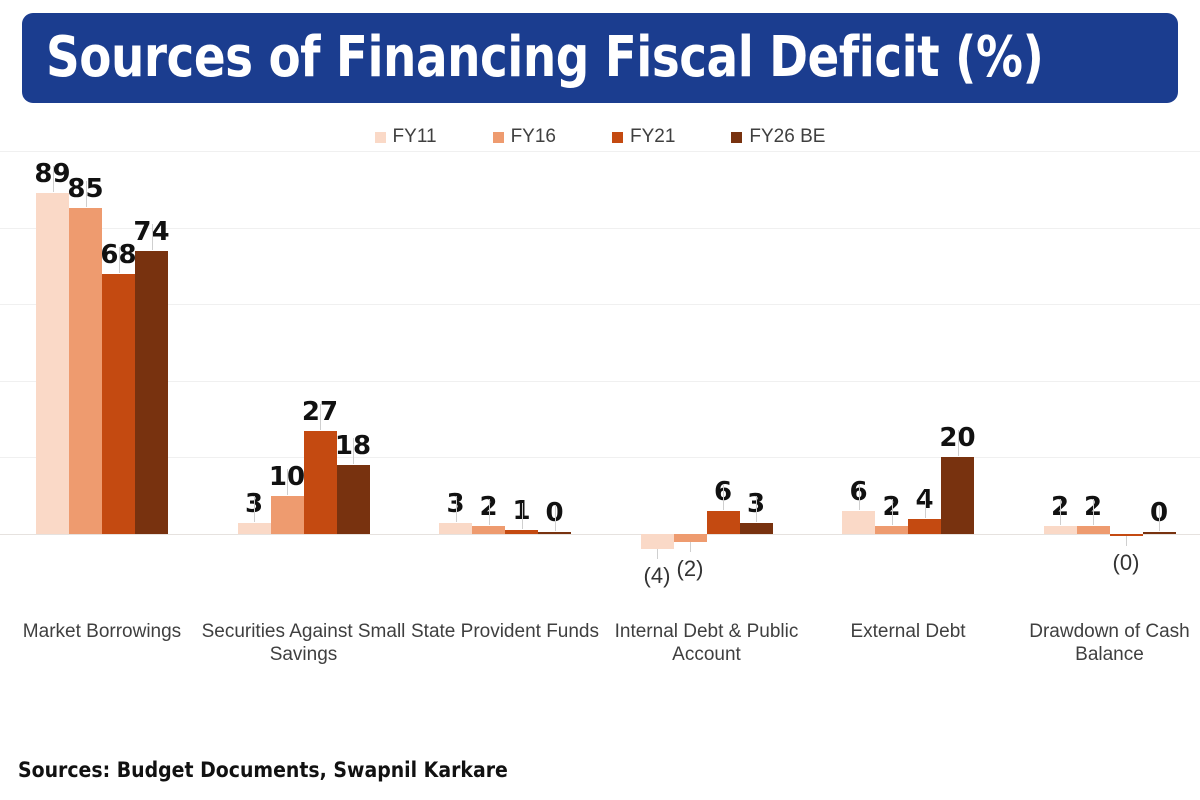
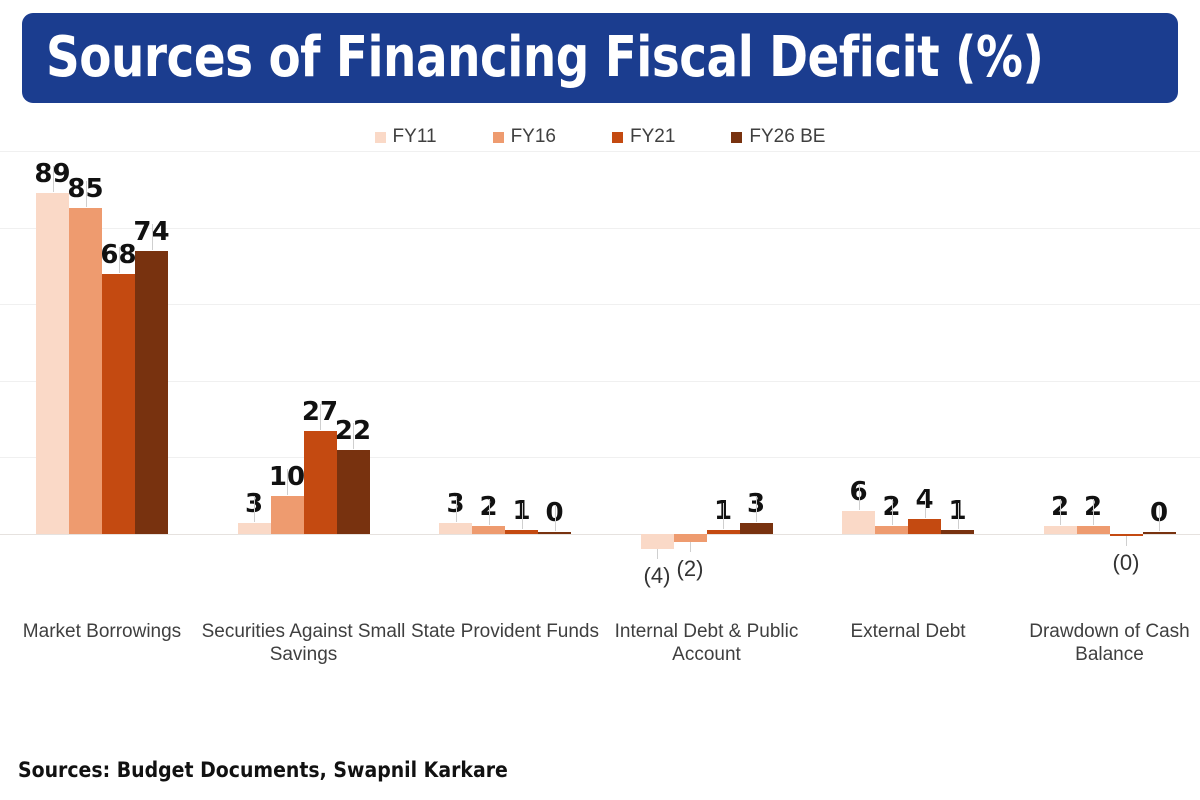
FY26 BE/Securities Against Small Savings: 18 -> 22
FY21/Internal Debt & Public Account: 6 -> 1
FY26 BE/External Debt: 20 -> 1
